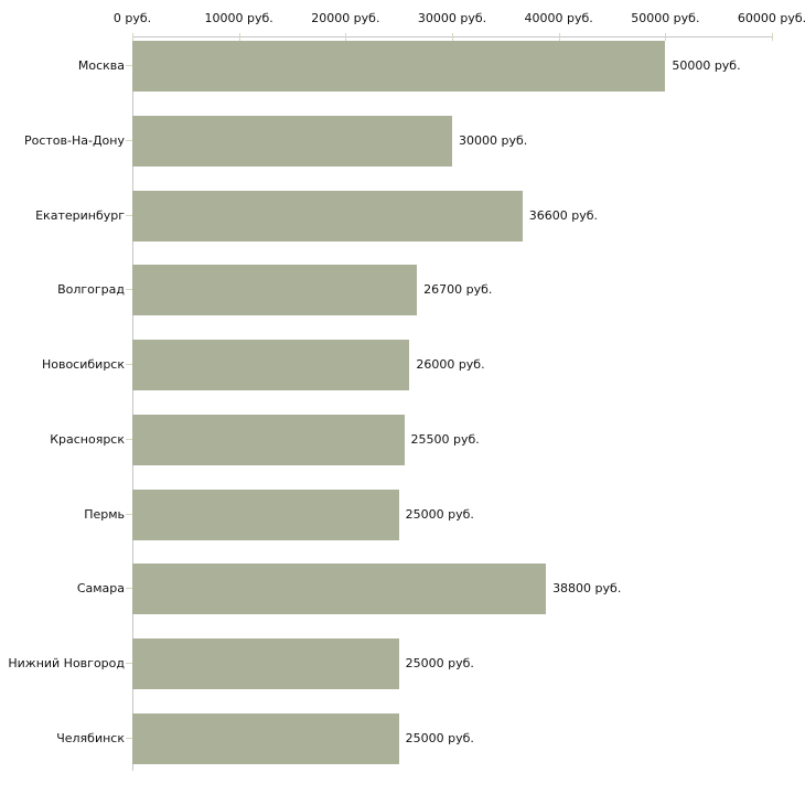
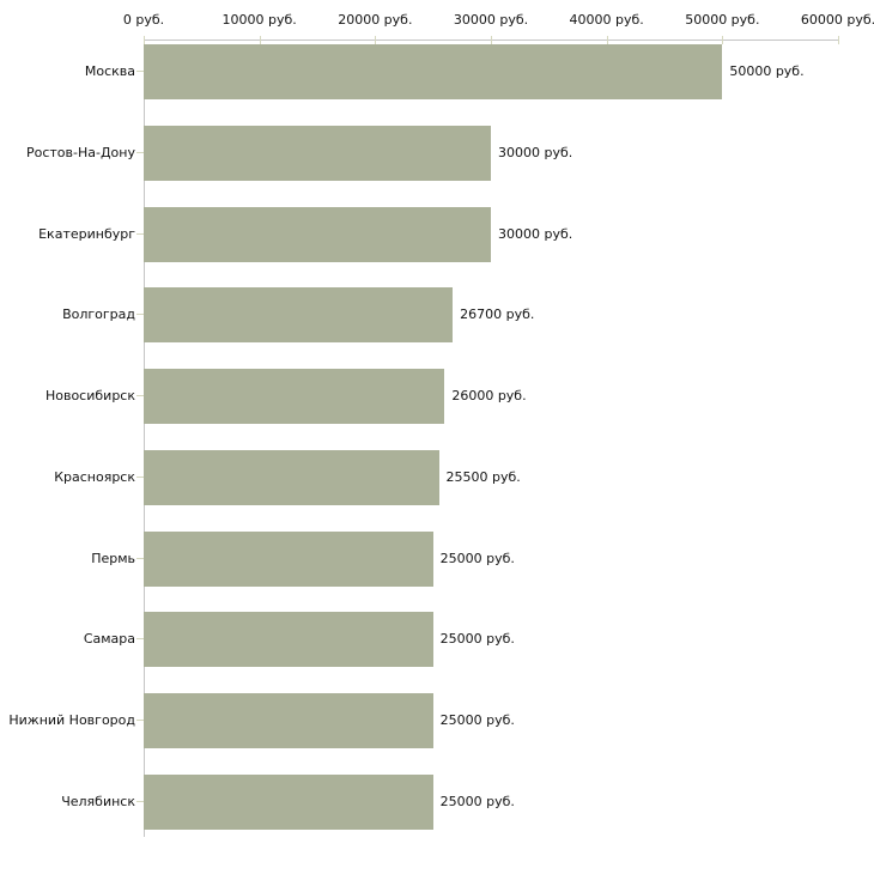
Екатеринбург: 36600 -> 30000
Самара: 38800 -> 25000
